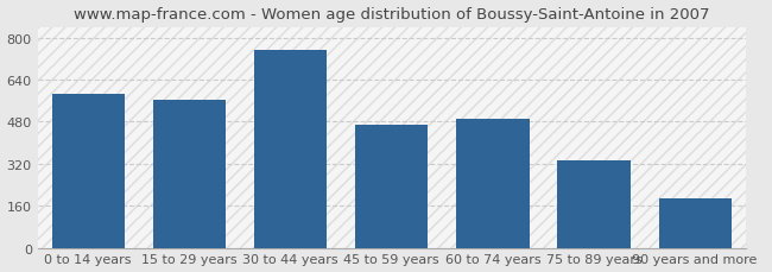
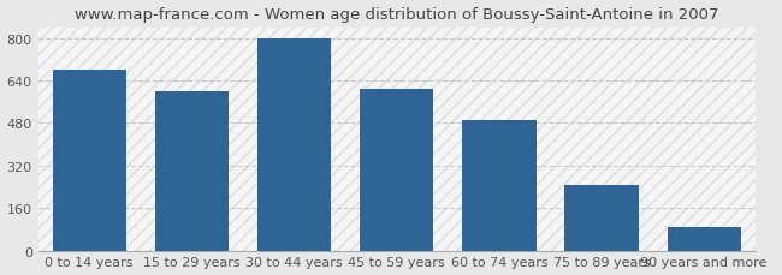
0 to 14 years: 585 -> 680
15 to 29 years: 565 -> 600
30 to 44 years: 755 -> 800
45 to 59 years: 470 -> 610
75 to 89 years: 335 -> 248
90 years and more: 190 -> 88
